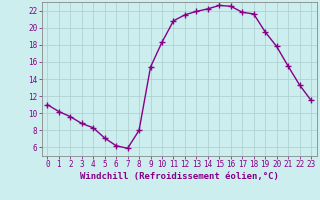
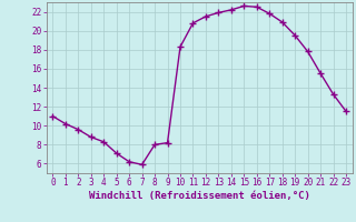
9: 15.4 -> 8.2
18: 21.6 -> 20.9
